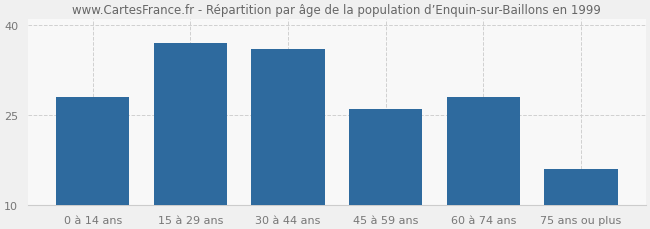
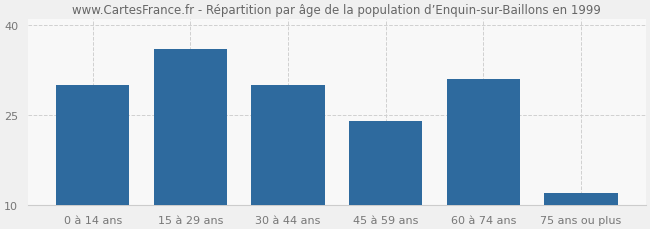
0 à 14 ans: 28 -> 30
15 à 29 ans: 37 -> 36
30 à 44 ans: 36 -> 30
45 à 59 ans: 26 -> 24
60 à 74 ans: 28 -> 31
75 ans ou plus: 16 -> 12
